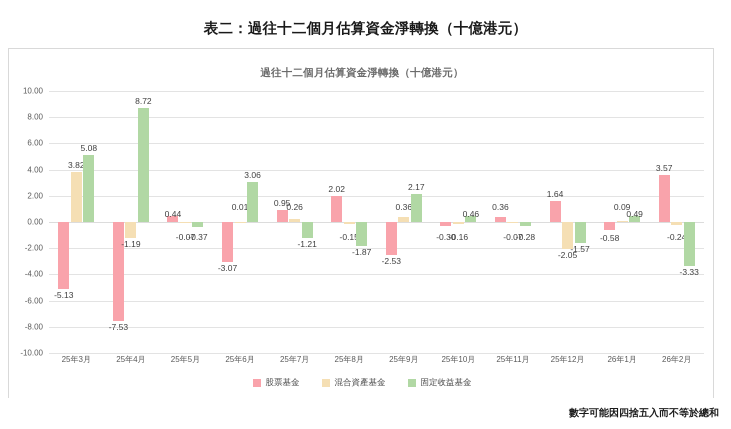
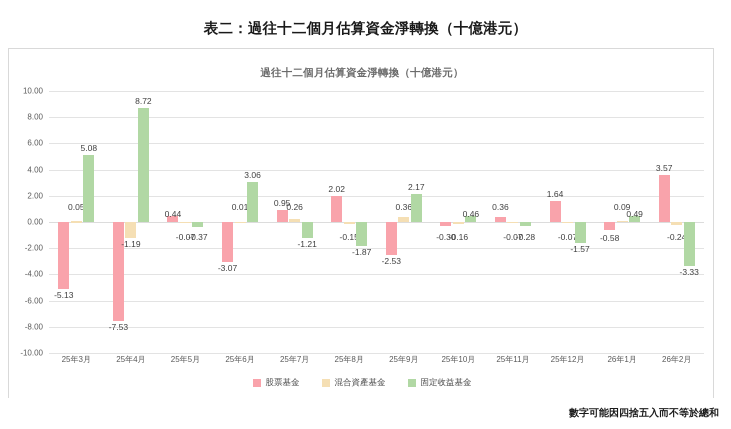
混合資產基金/25年3月: 3.82 -> 0.05
混合資產基金/25年12月: -2.05 -> -0.07
